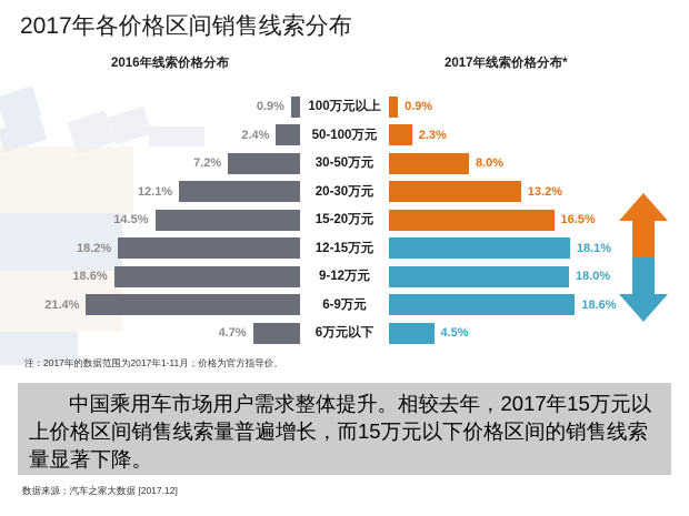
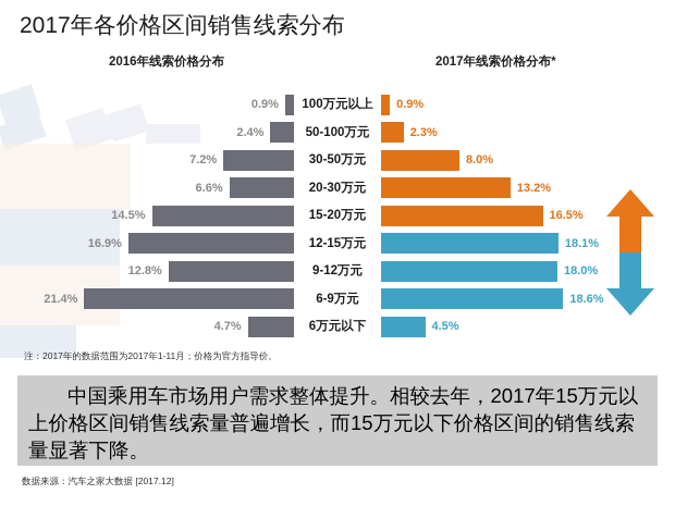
2016年线索价格分布/20-30万元: 12.1% -> 6.6%
2016年线索价格分布/12-15万元: 18.2% -> 16.9%
2016年线索价格分布/9-12万元: 18.6% -> 12.8%
